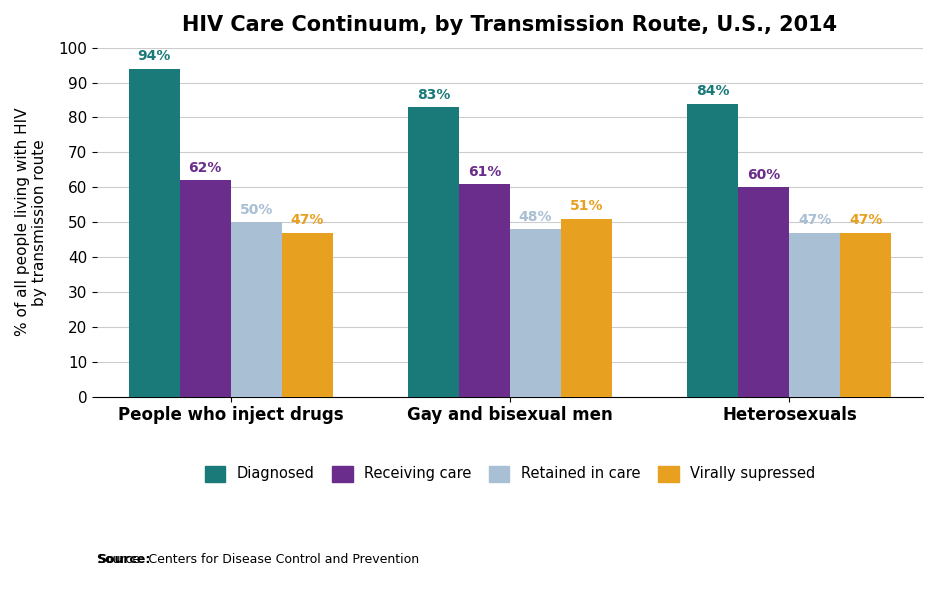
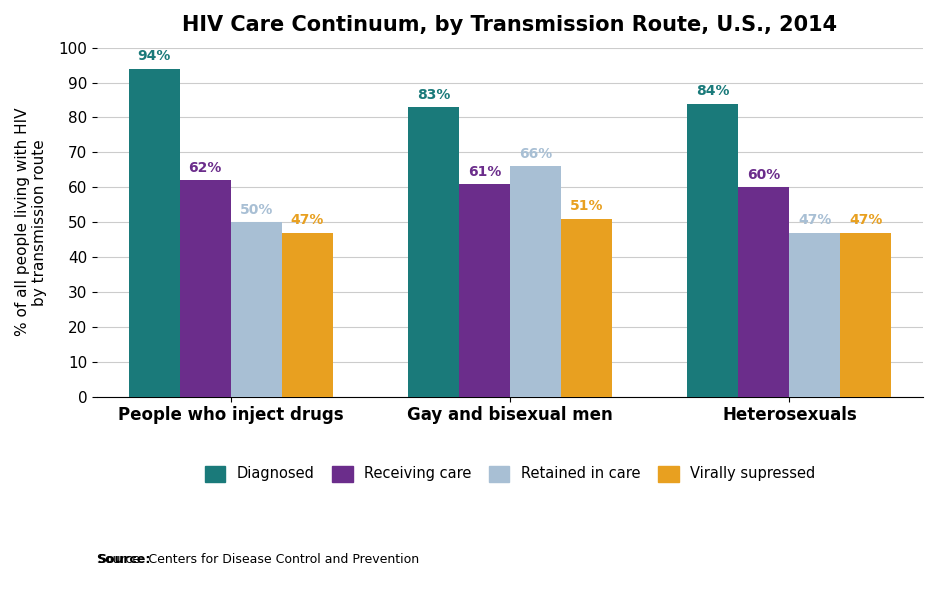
Retained in care/Gay and bisexual men: 48% -> 66%
